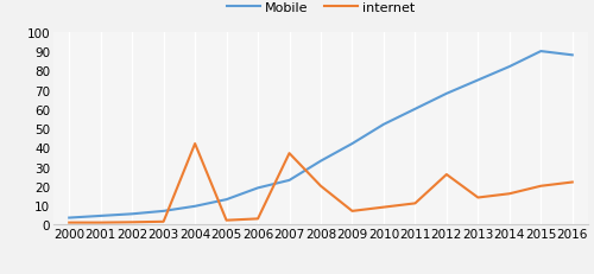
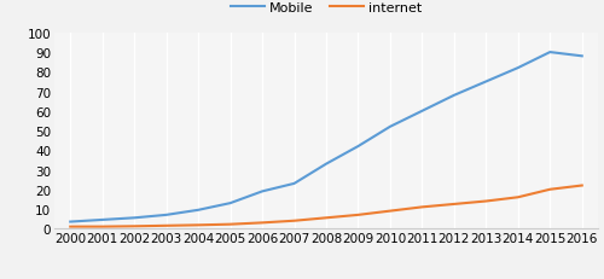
internet/2004: 42 -> 2
internet/2007: 37 -> 4
internet/2008: 20 -> 6
internet/2012: 26 -> 12
